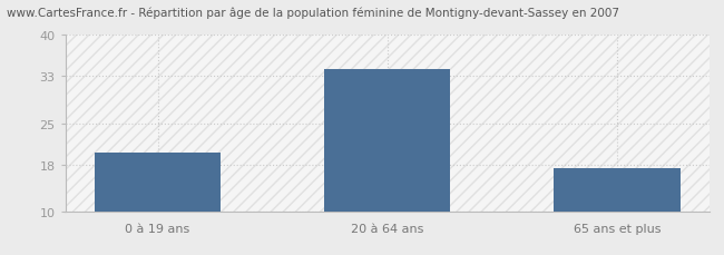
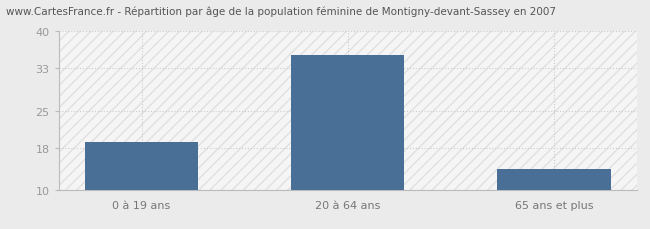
0 à 19 ans: 20.0 -> 19.0
20 à 64 ans: 34.2 -> 35.5
65 ans et plus: 17.4 -> 14.0
